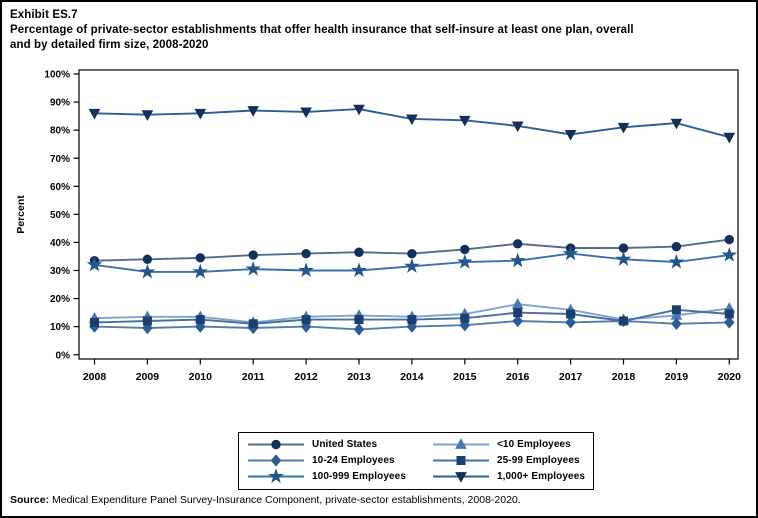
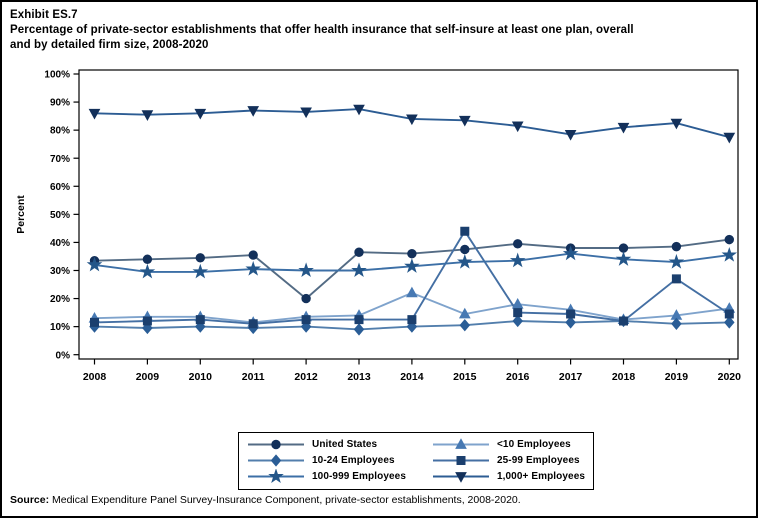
United States/2012: 36% -> 20%
<10 Employees/2014: 14% -> 22%
25-99 Employees/2015: 13% -> 44%
25-99 Employees/2019: 16% -> 27%
